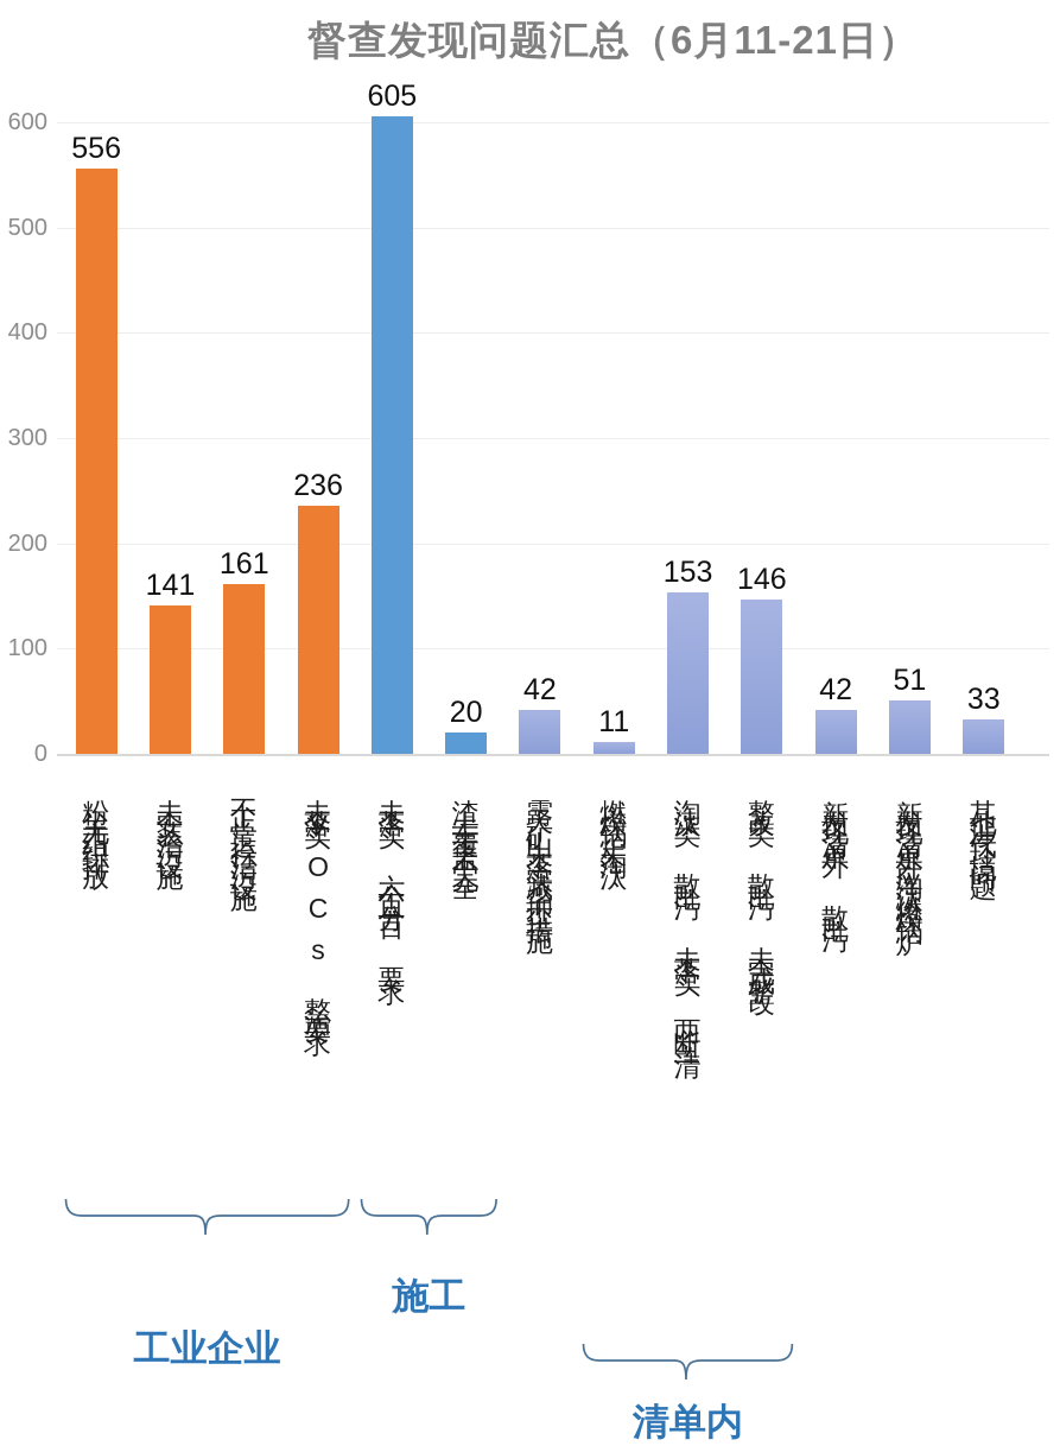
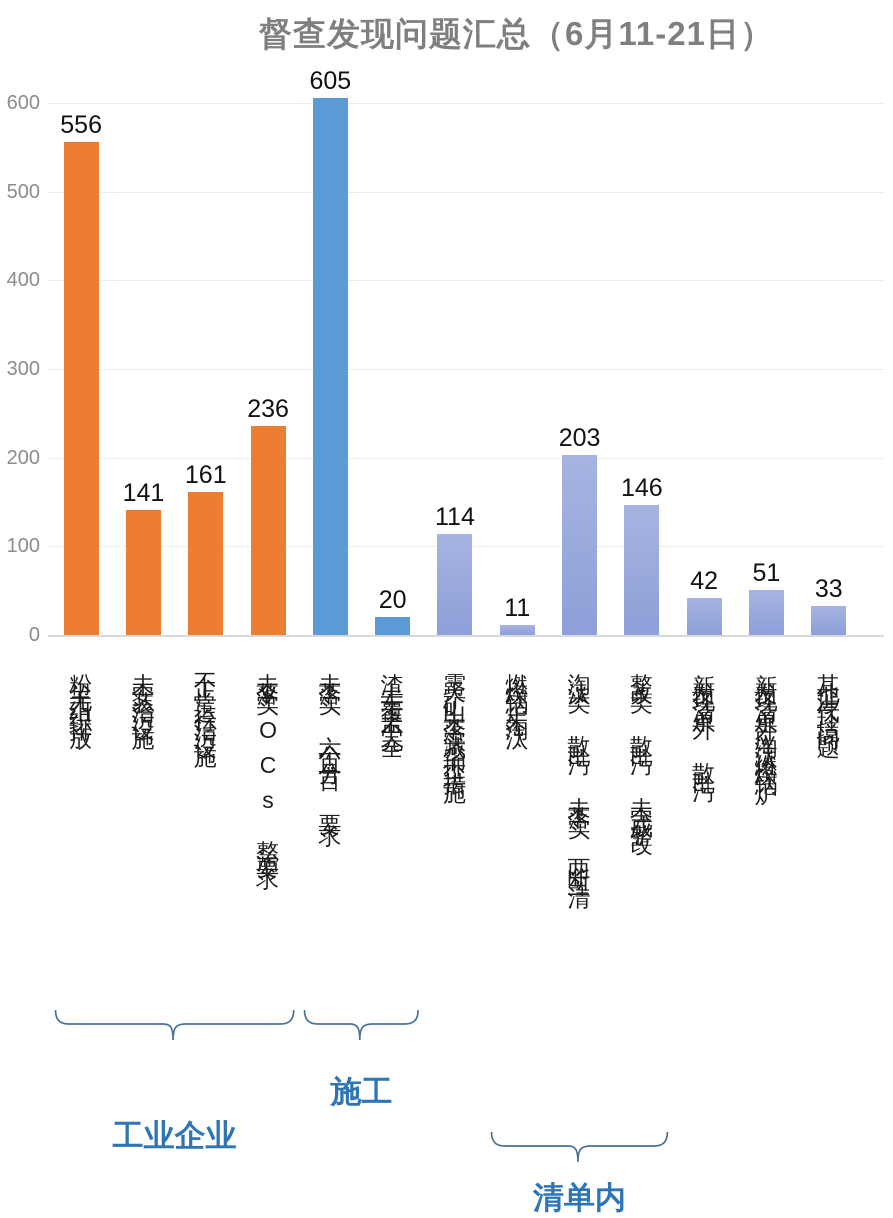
露天矿山未落实减尘抑尘措施: 42 -> 114
淘汰类“散乱污”未落实“两断三清”: 153 -> 203
